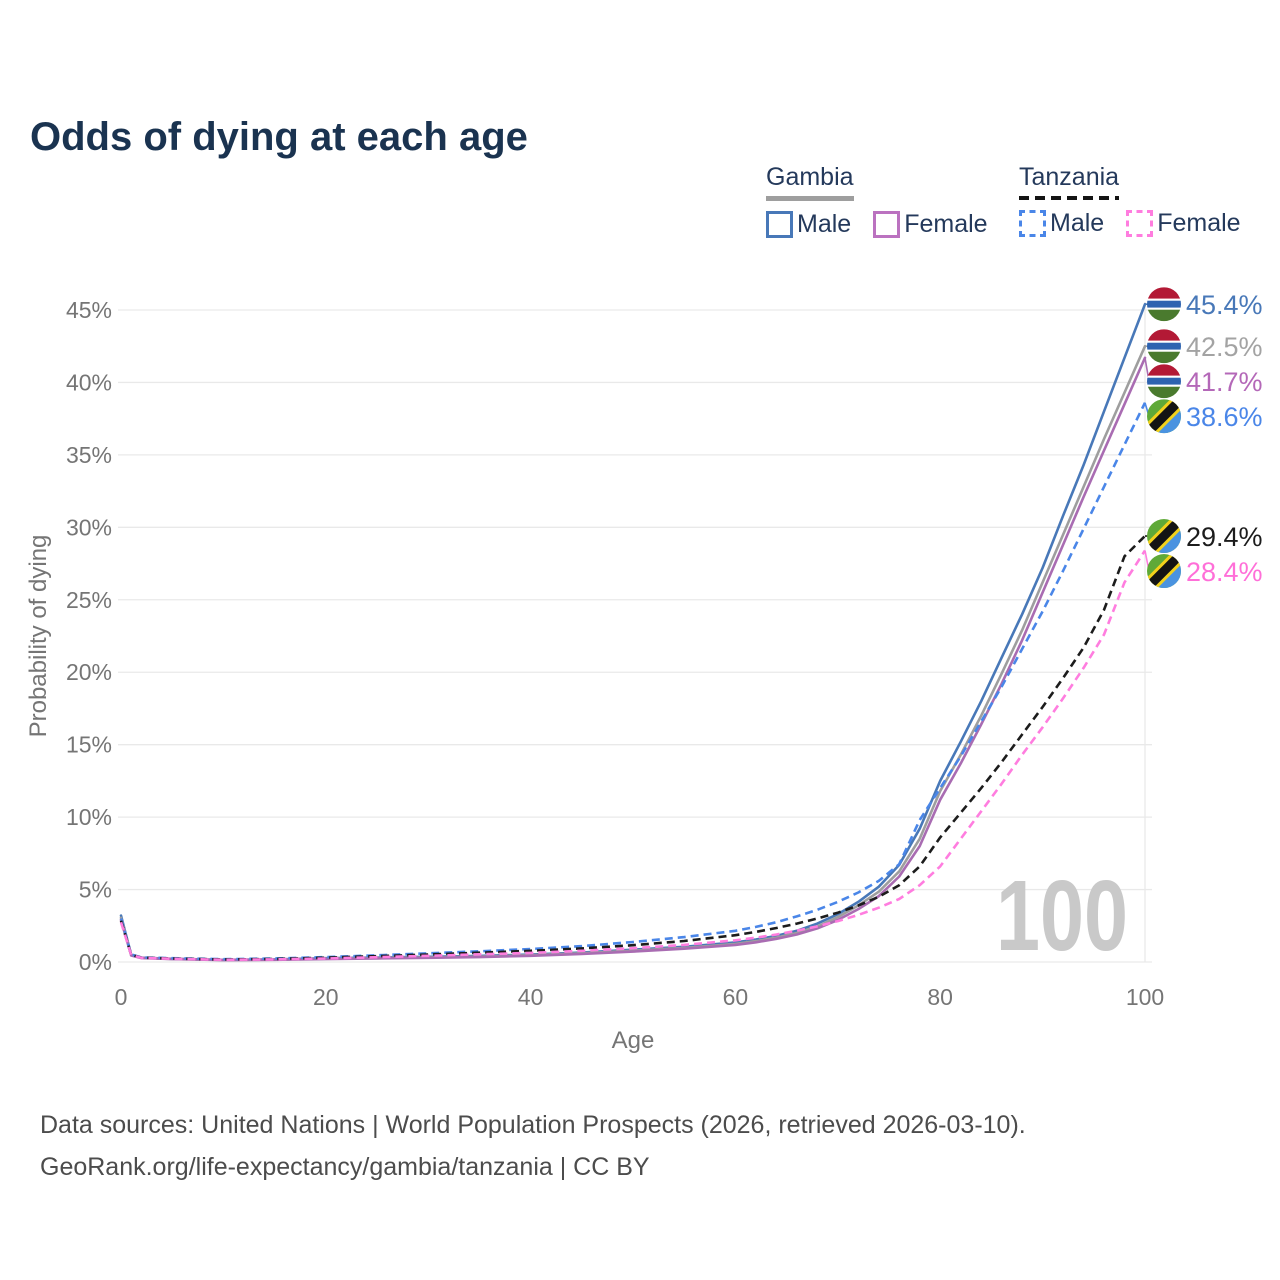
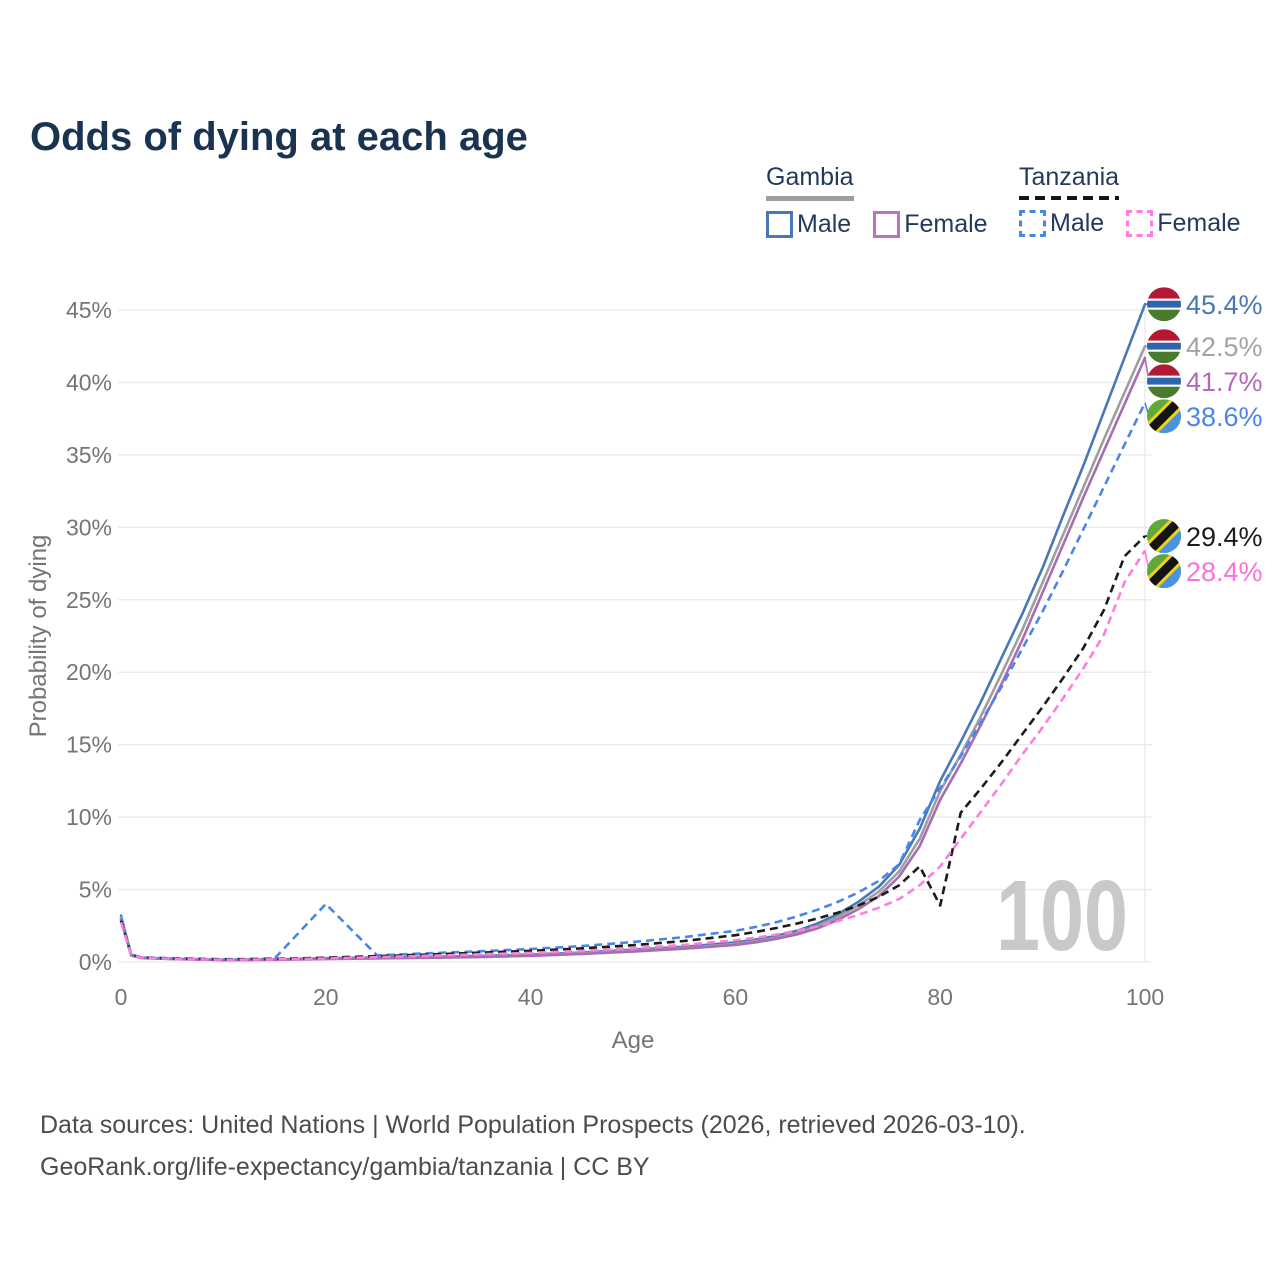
Tanzania Male/20: 0.3% -> 4.0%
Tanzania/80: 8.6% -> 3.9%
